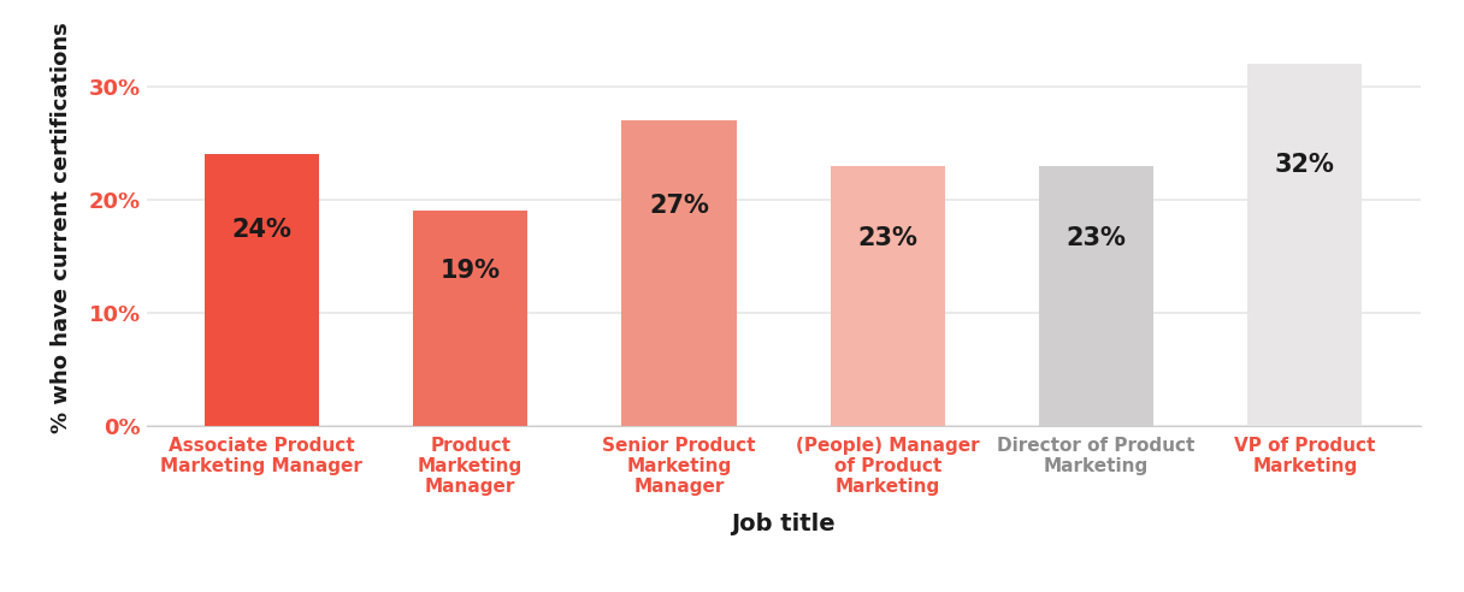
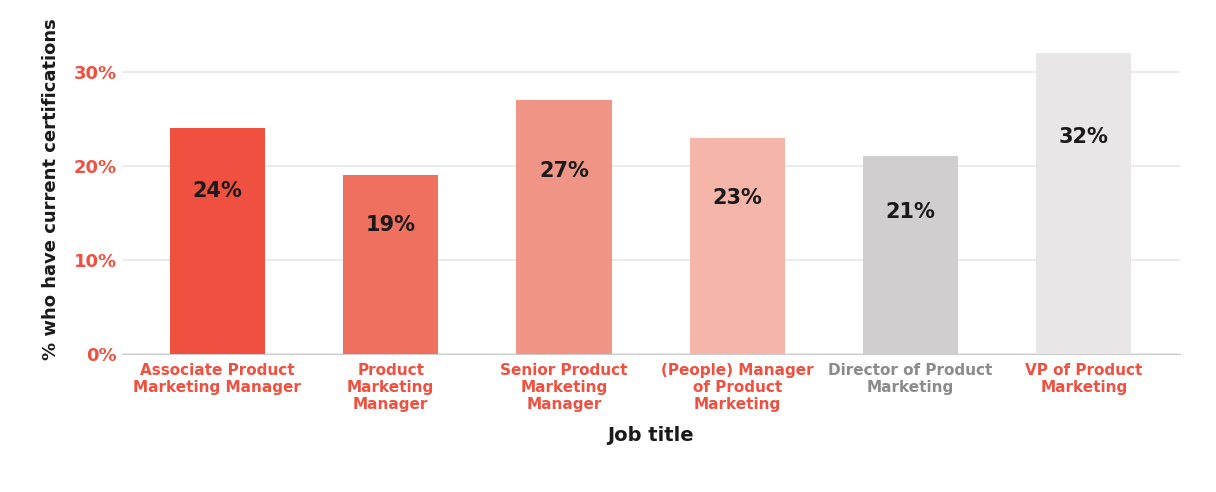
Director of Product Marketing: 23% -> 21%
